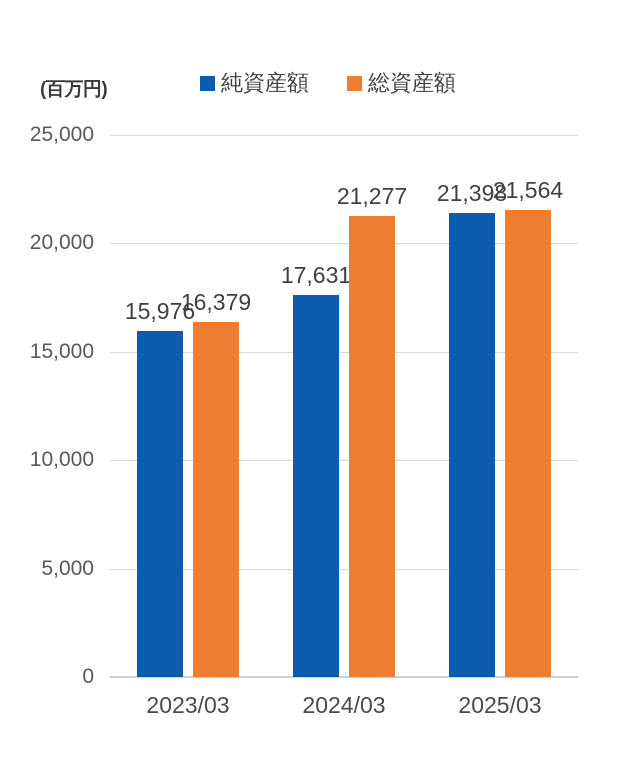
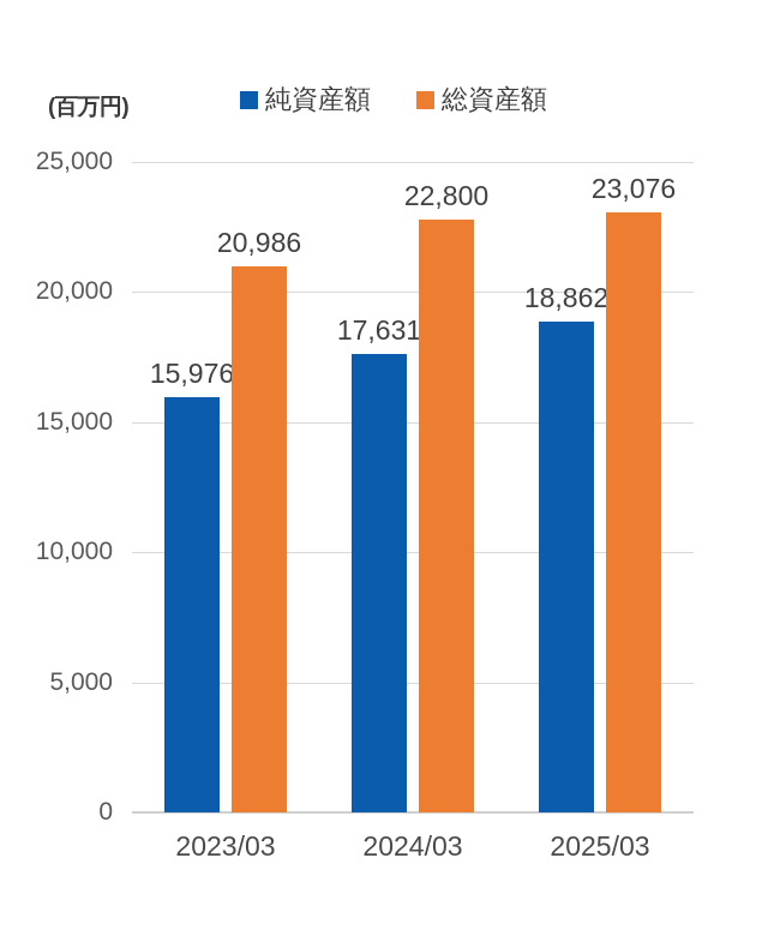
総資産額/2023/03: 16,379 -> 20,986
総資産額/2024/03: 21,277 -> 22,800
純資産額/2025/03: 21,398 -> 18,862
総資産額/2025/03: 21,564 -> 23,076
